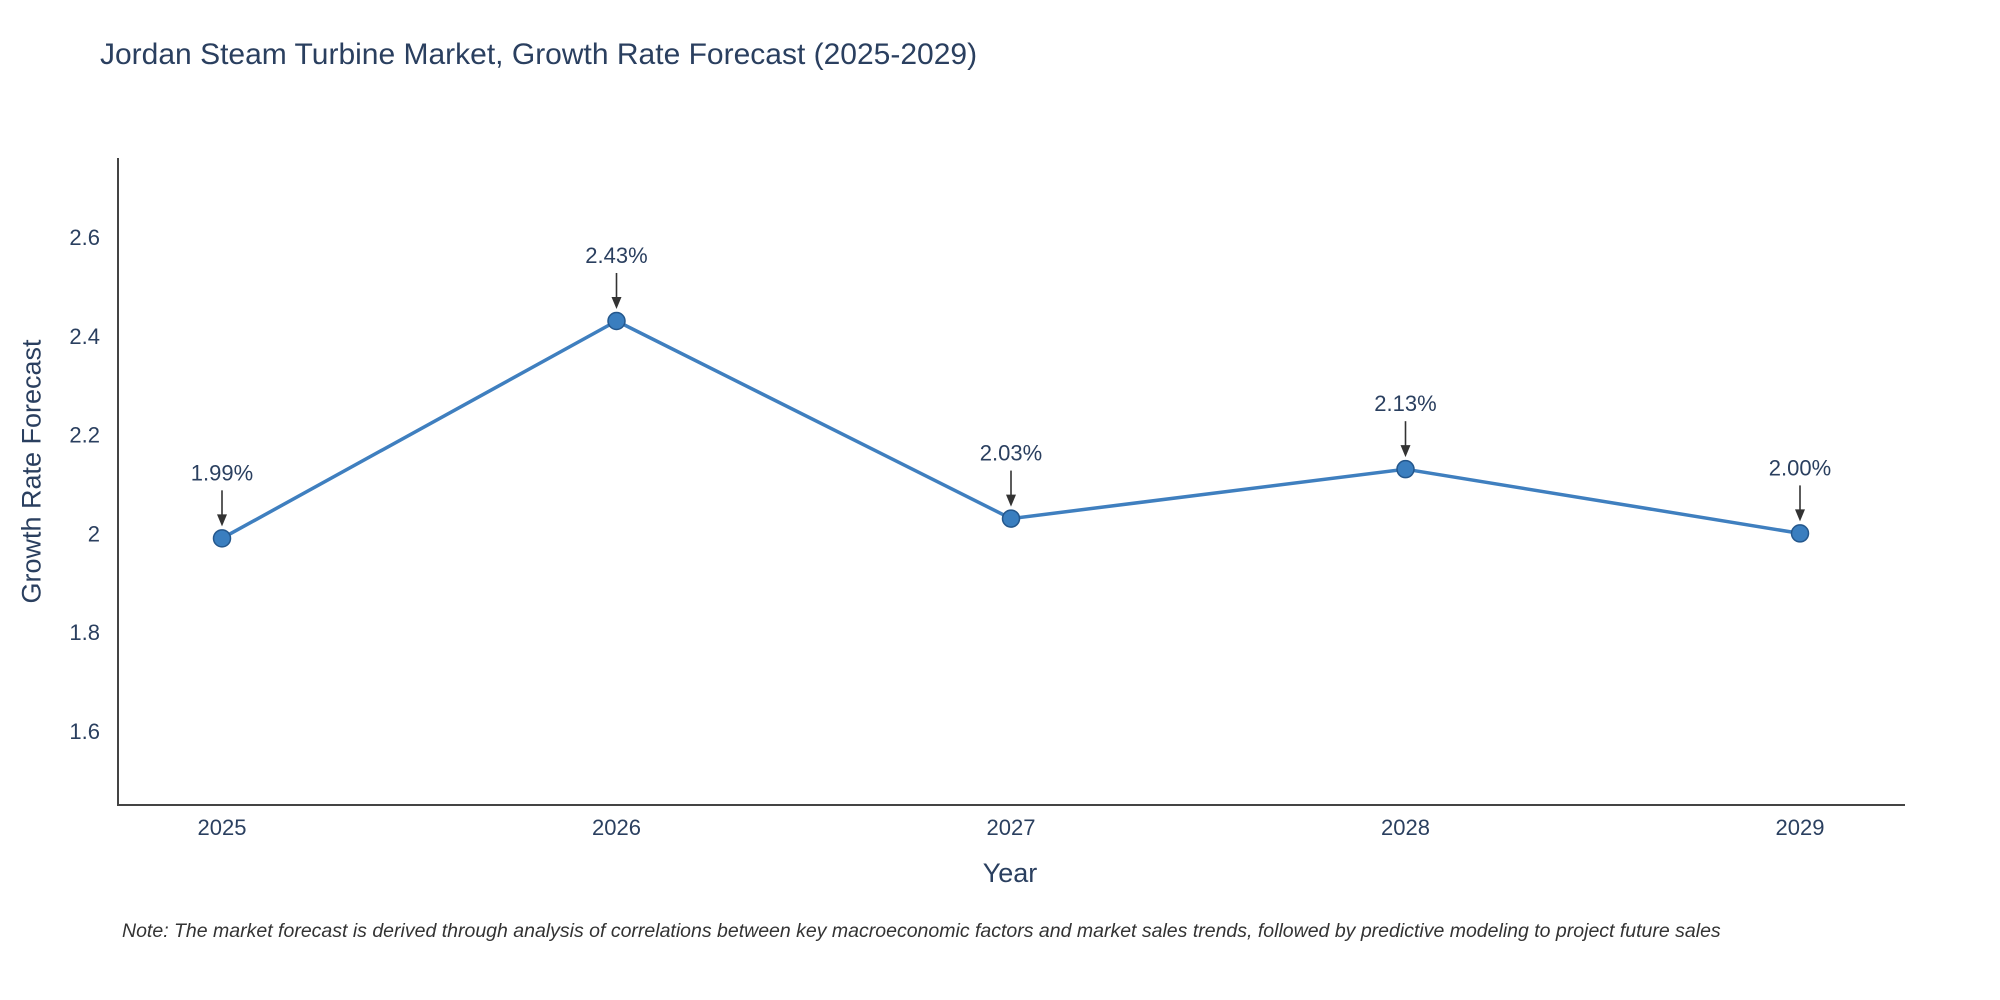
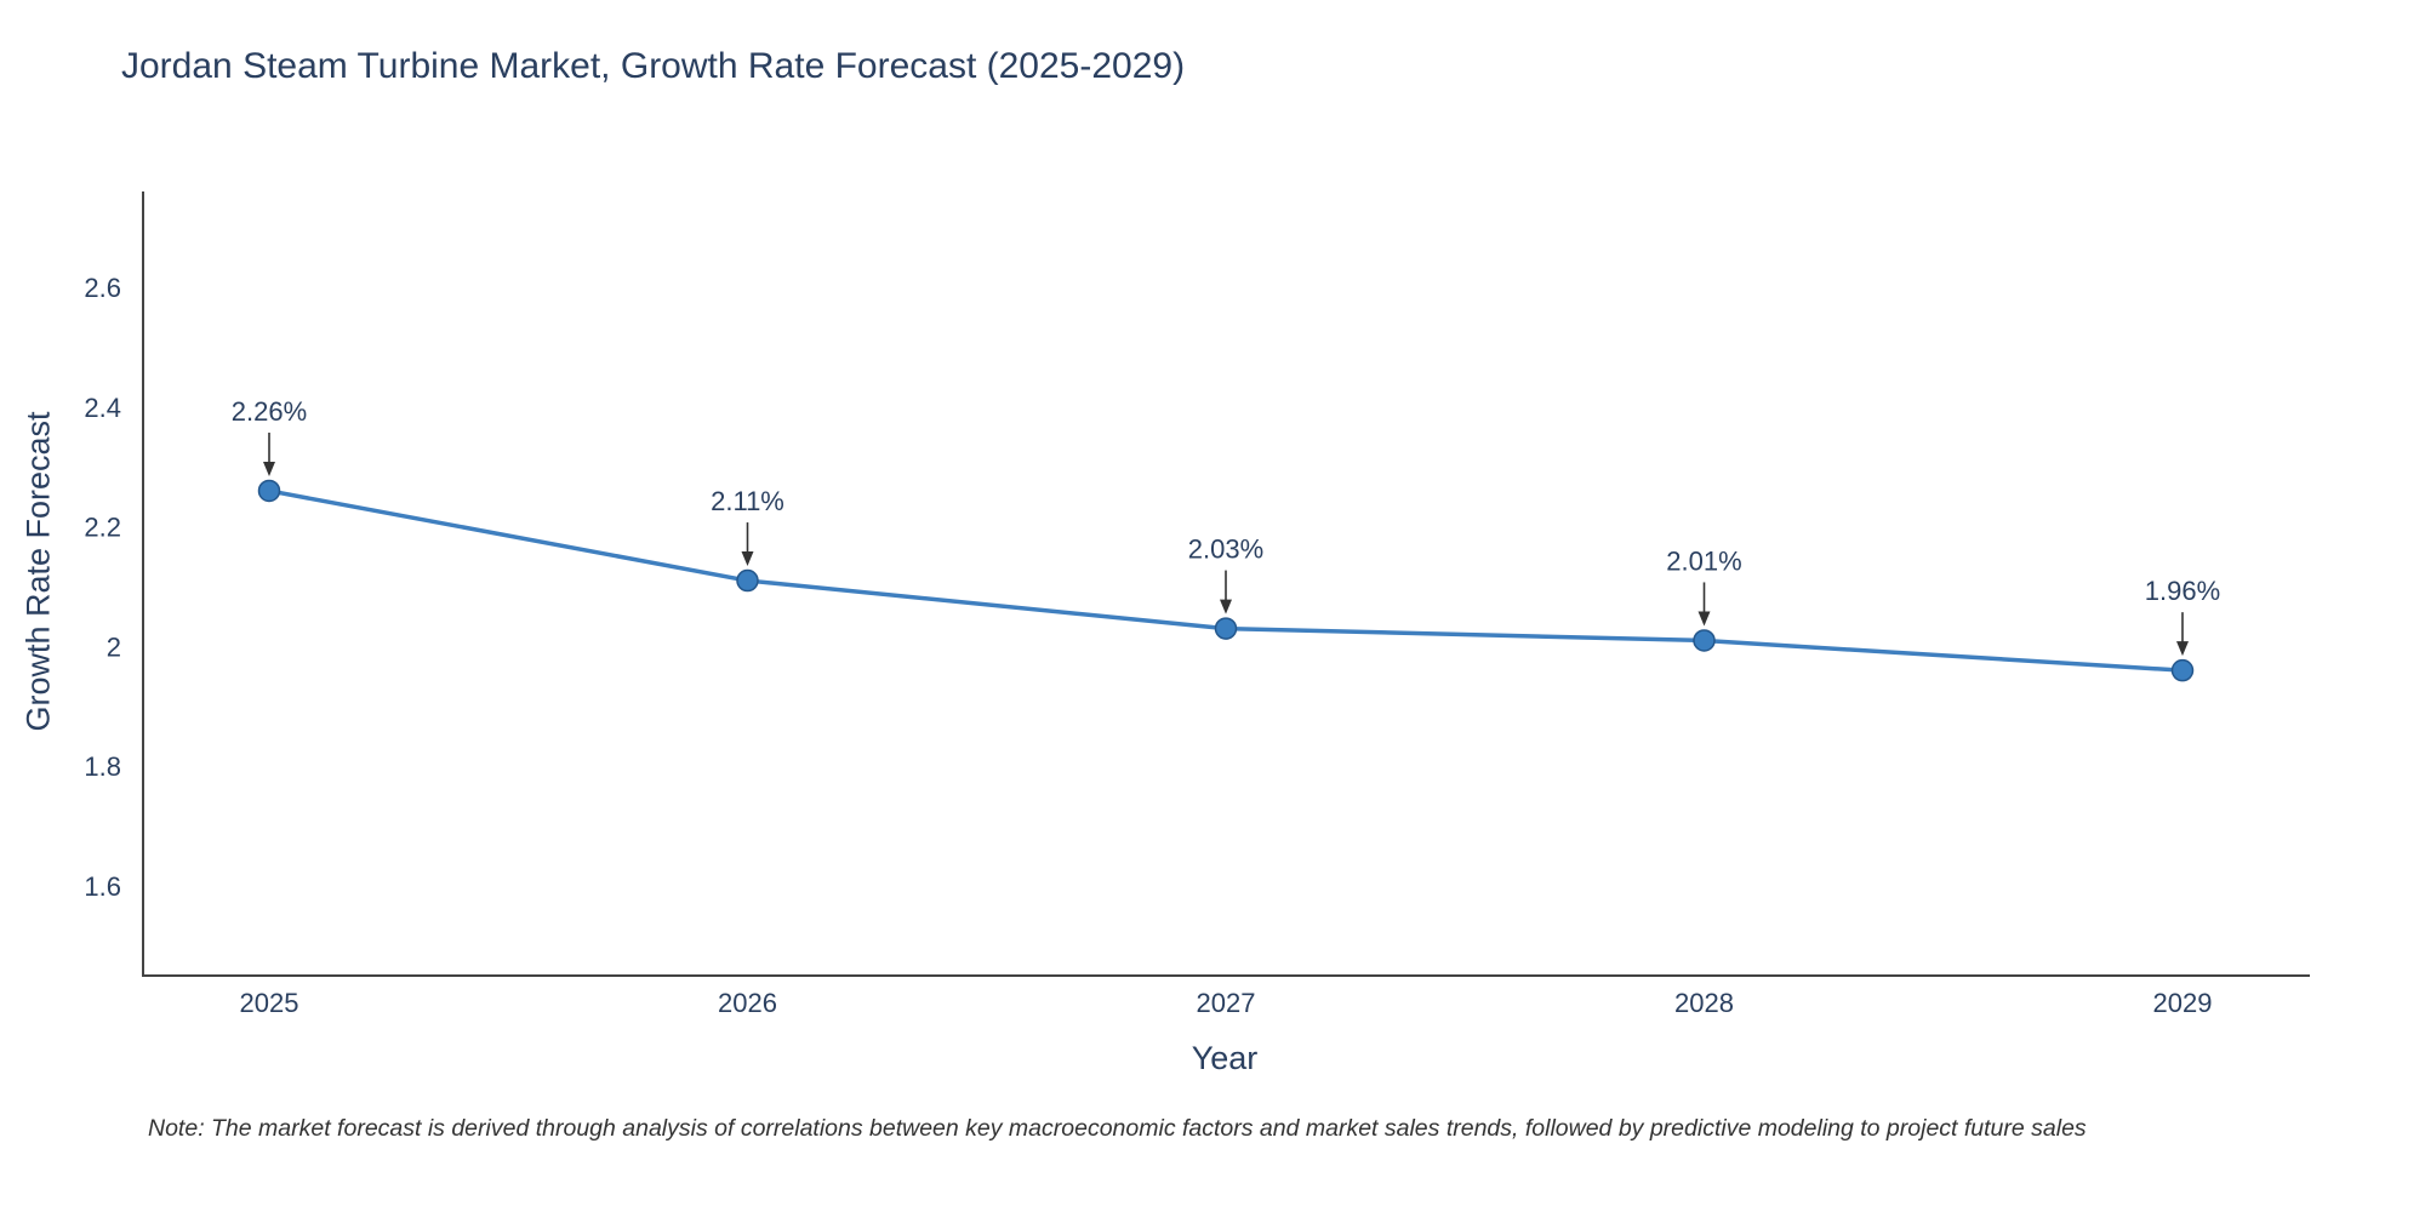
2025: 1.99% -> 2.26%
2026: 2.43% -> 2.11%
2028: 2.13% -> 2.01%
2029: 2.00% -> 1.96%
